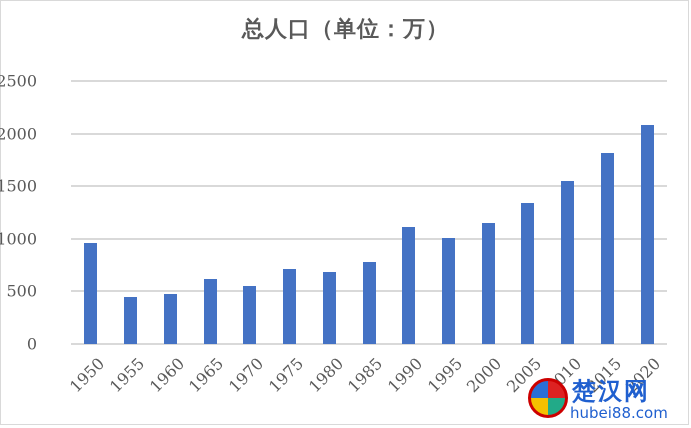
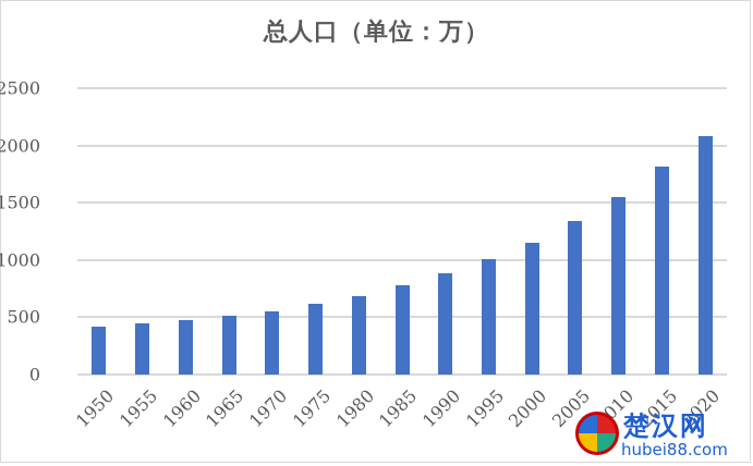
1950: 960 -> 420
1965: 620 -> 520
1975: 710 -> 620
1990: 1110 -> 880
